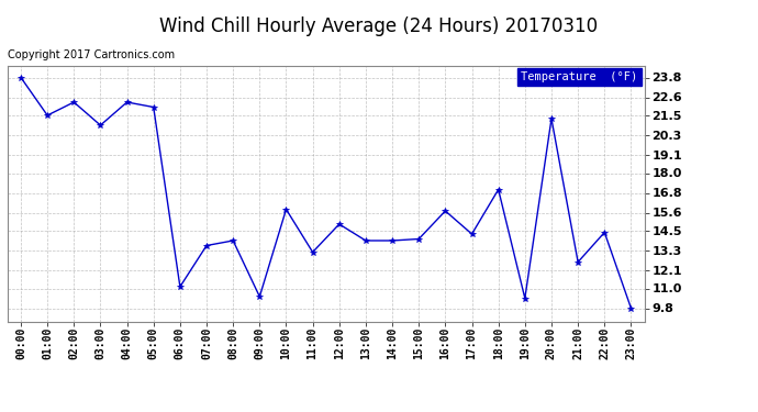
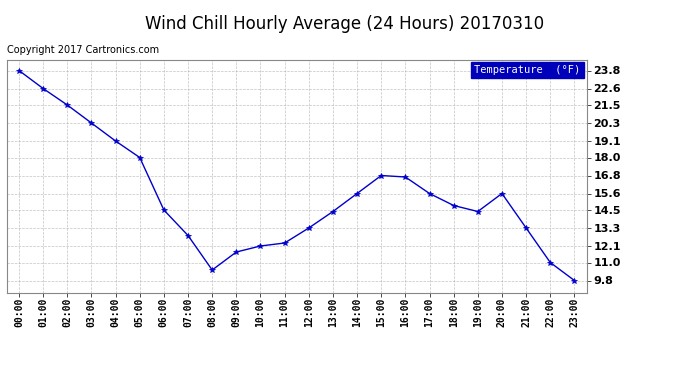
01:00: 21.5 -> 22.6
02:00: 22.3 -> 21.5
03:00: 20.9 -> 20.3
04:00: 22.3 -> 19.1
05:00: 22.0 -> 18.0
06:00: 11.1 -> 14.5
07:00: 13.6 -> 12.8
08:00: 13.9 -> 10.5
09:00: 10.5 -> 11.7
10:00: 15.8 -> 12.1
11:00: 13.2 -> 12.3
12:00: 14.9 -> 13.3
13:00: 13.9 -> 14.4
14:00: 13.9 -> 15.6
15:00: 14.0 -> 16.8
16:00: 15.7 -> 16.7
17:00: 14.3 -> 15.6
18:00: 17.0 -> 14.8
19:00: 10.4 -> 14.4
20:00: 21.3 -> 15.6
21:00: 12.6 -> 13.3
22:00: 14.4 -> 11.0
